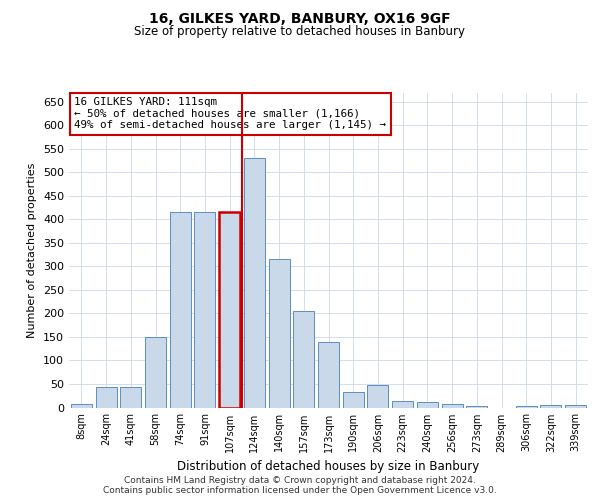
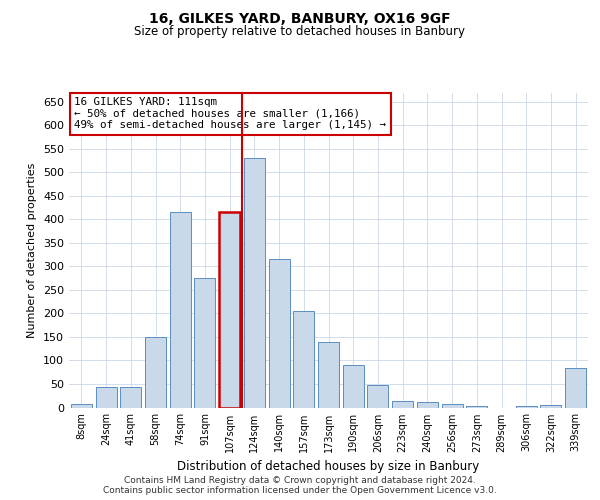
91sqm: 415 -> 275
190sqm: 33 -> 90
339sqm: 5 -> 85
